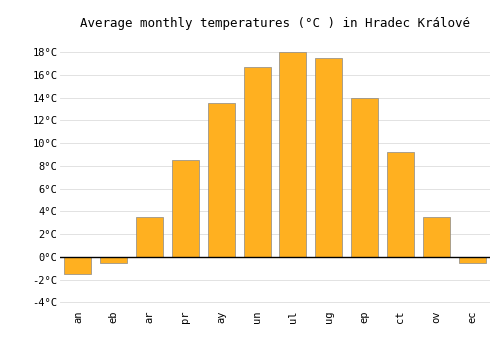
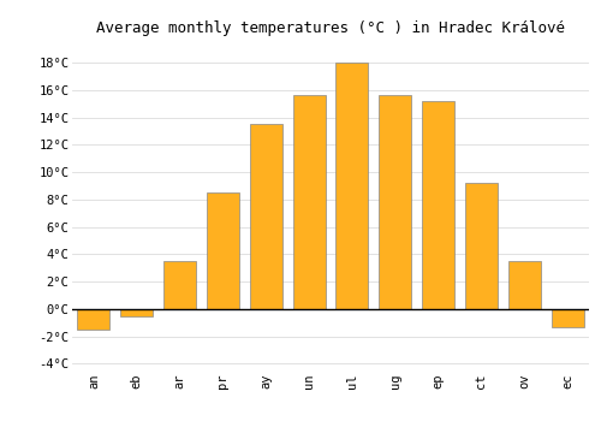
un: 16.7°C -> 15.6°C
ug: 17.5°C -> 15.6°C
ep: 14.0°C -> 15.2°C
ec: -0.5°C -> -1.3°C
